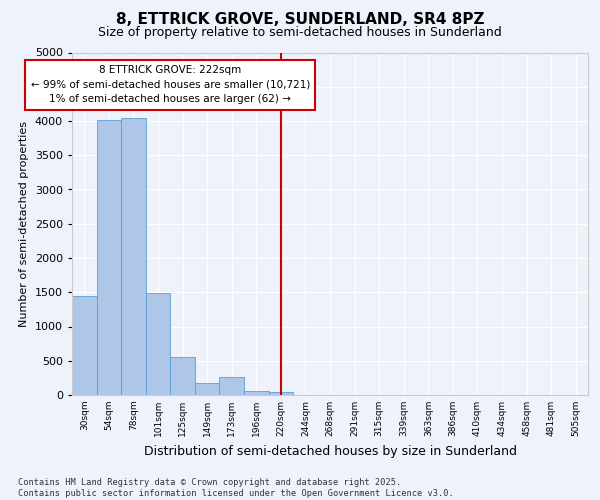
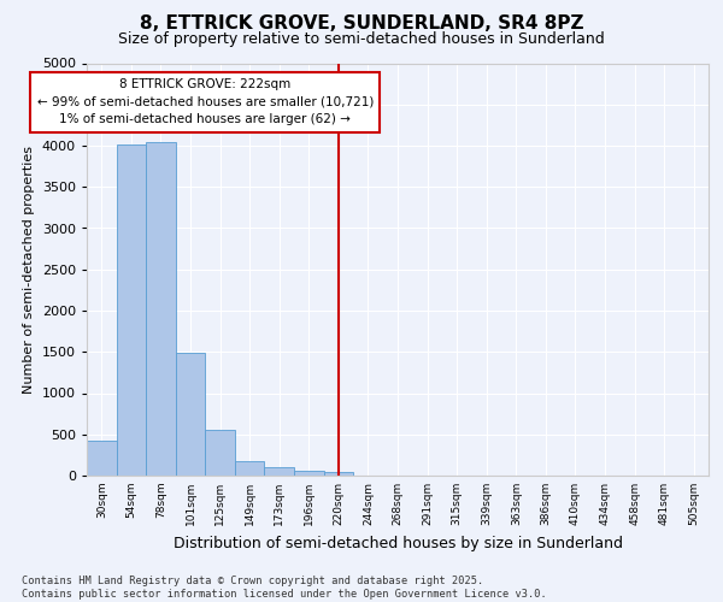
30sqm: 1440 -> 420
173sqm: 260 -> 100
